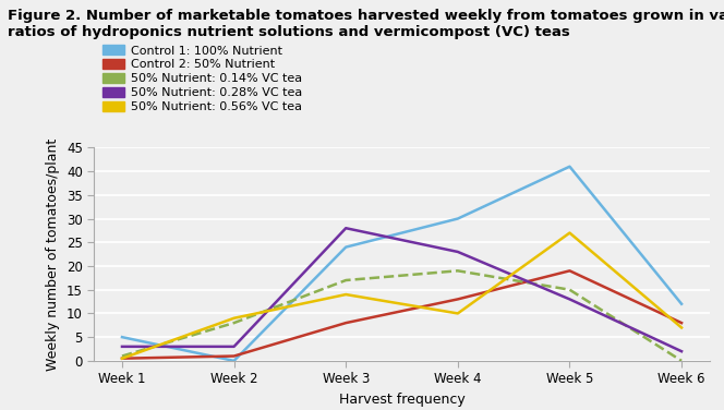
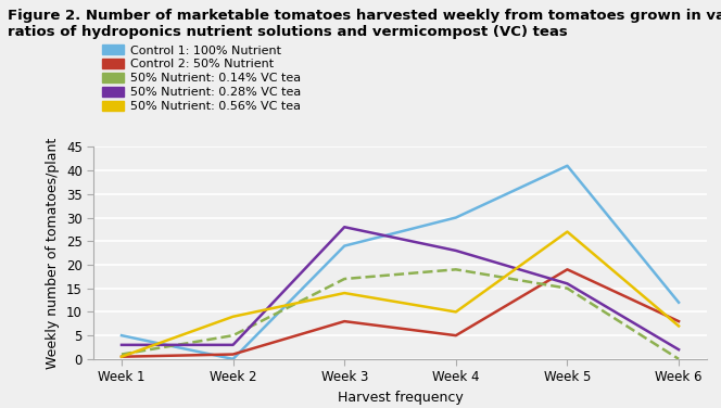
50% Nutrient: 0.14% VC tea/Week 2: 8 -> 5
Control 2: 50% Nutrient/Week 4: 13.0 -> 5.0
50% Nutrient: 0.28% VC tea/Week 5: 13 -> 16
